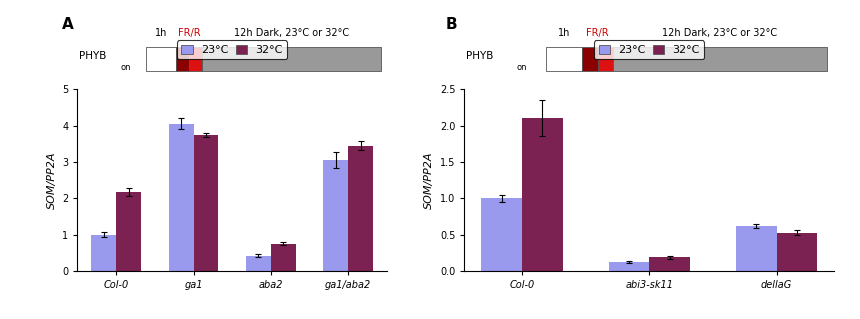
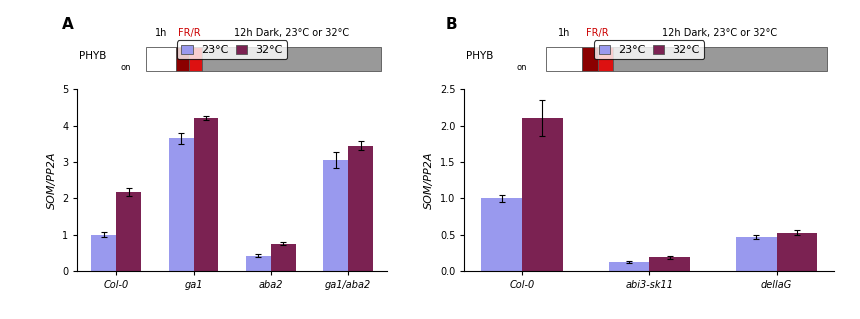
23°C/ga1: 4.05 -> 3.65
32°C/ga1: 3.75 -> 4.22
23°C/dellaG: 0.62 -> 0.47
